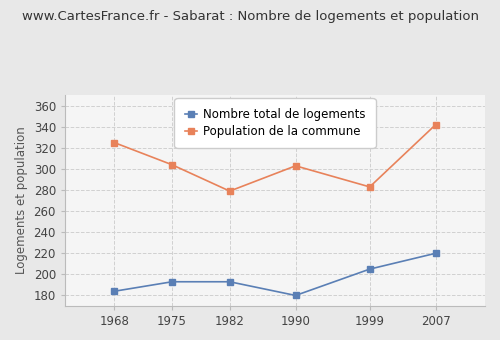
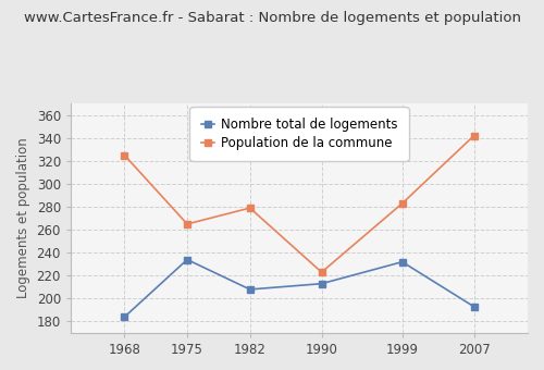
Nombre total de logements/1975: 193 -> 234
Population de la commune/1975: 304 -> 265
Nombre total de logements/1982: 193 -> 208
Nombre total de logements/1990: 180 -> 213
Population de la commune/1990: 303 -> 223
Nombre total de logements/1999: 205 -> 232
Nombre total de logements/2007: 220 -> 193
